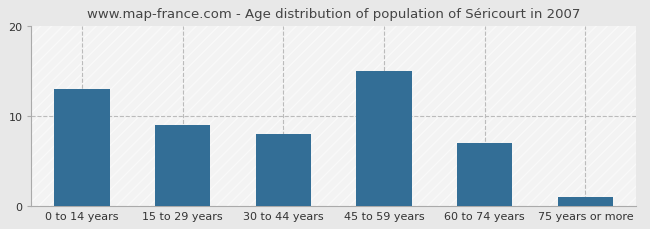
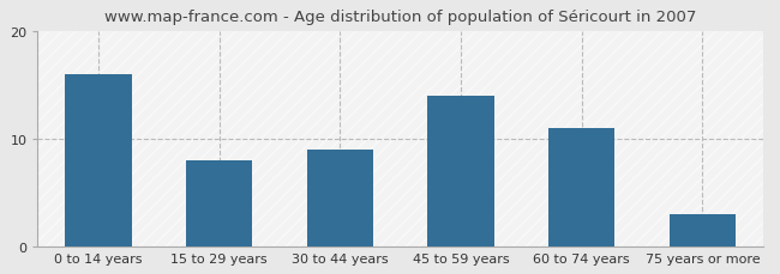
0 to 14 years: 13 -> 16
15 to 29 years: 9 -> 8
30 to 44 years: 8 -> 9
45 to 59 years: 15 -> 14
60 to 74 years: 7 -> 11
75 years or more: 1 -> 3
